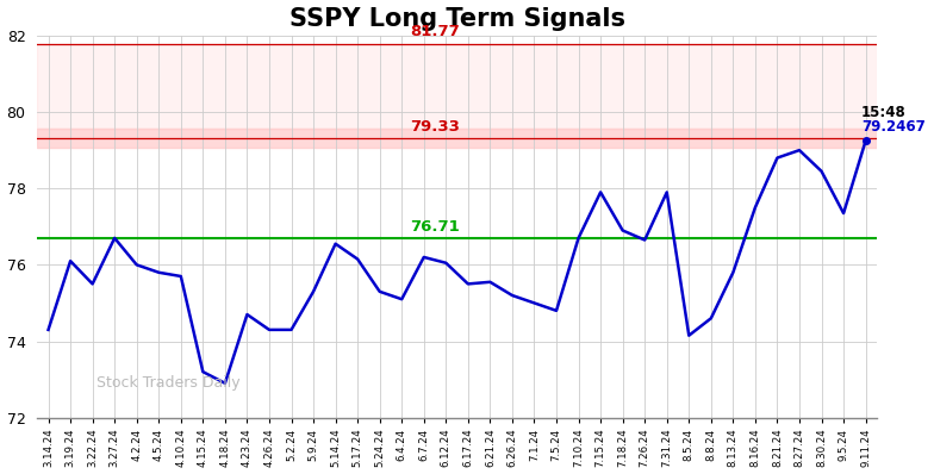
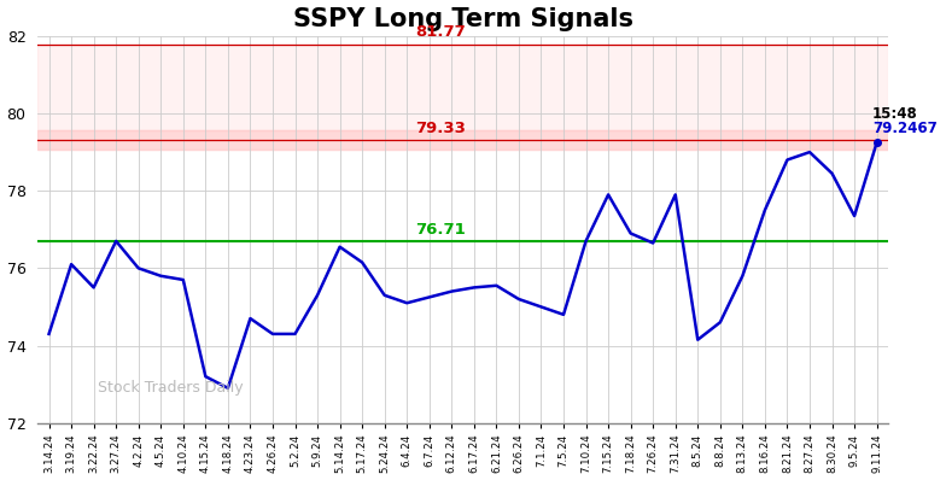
6.7.24: 76.20 -> 75.25
6.12.24: 76.05 -> 75.40
